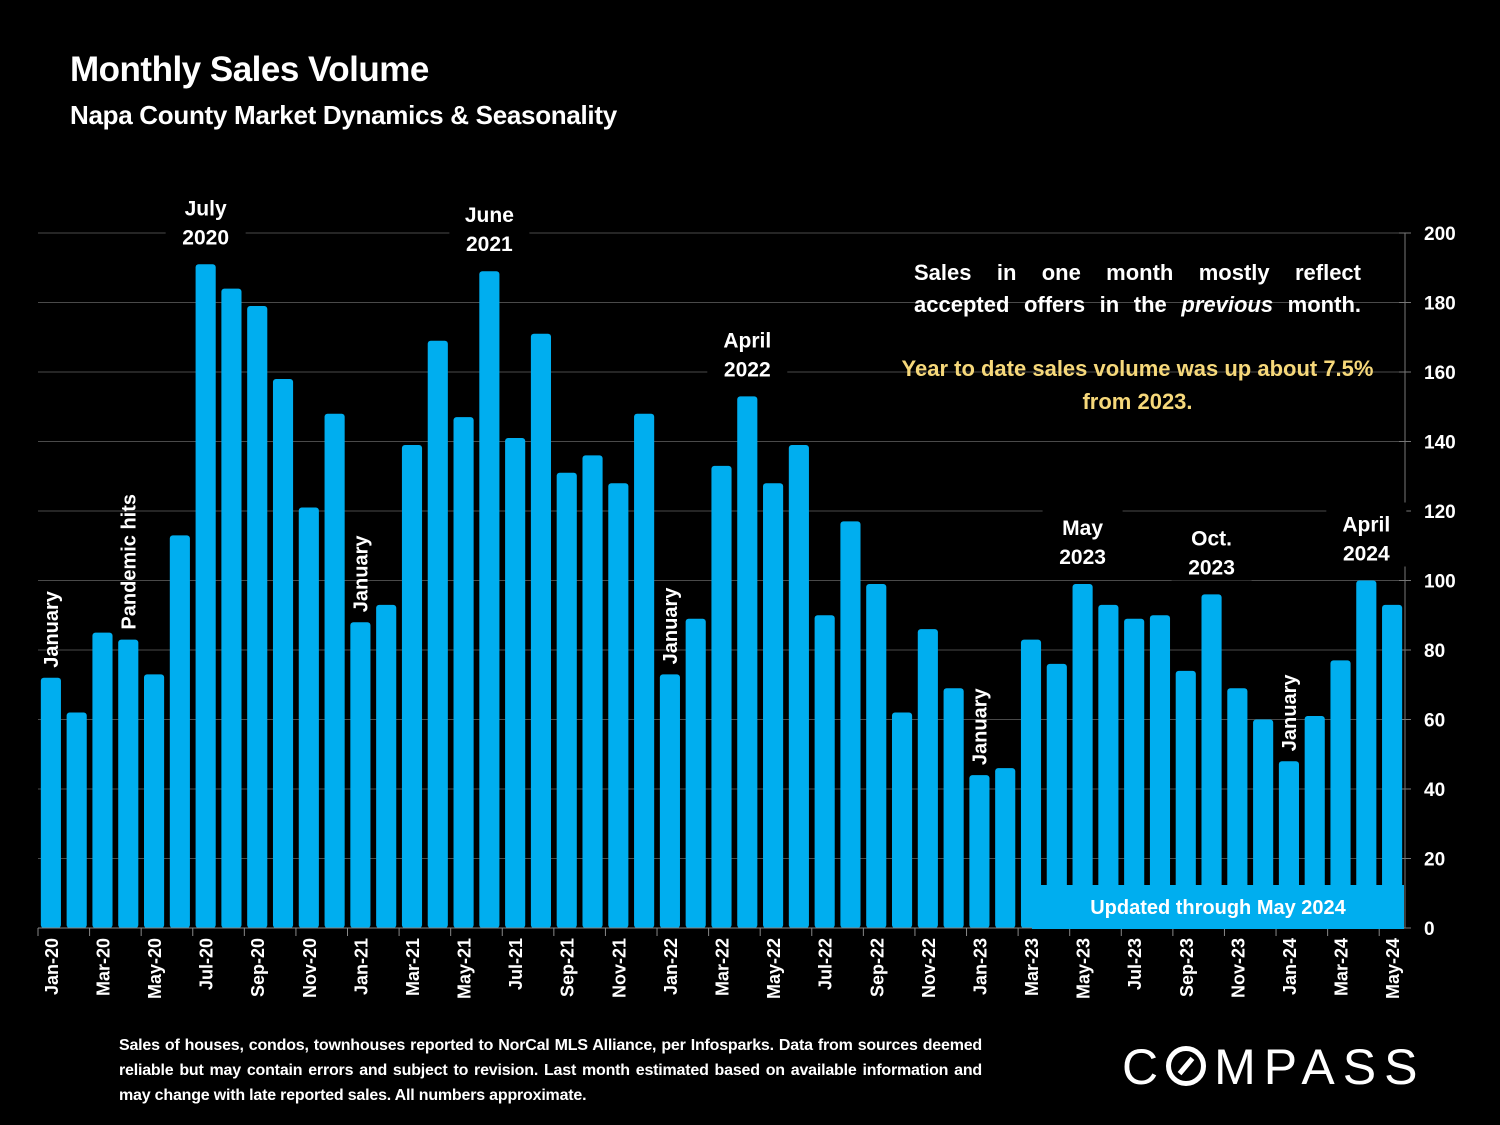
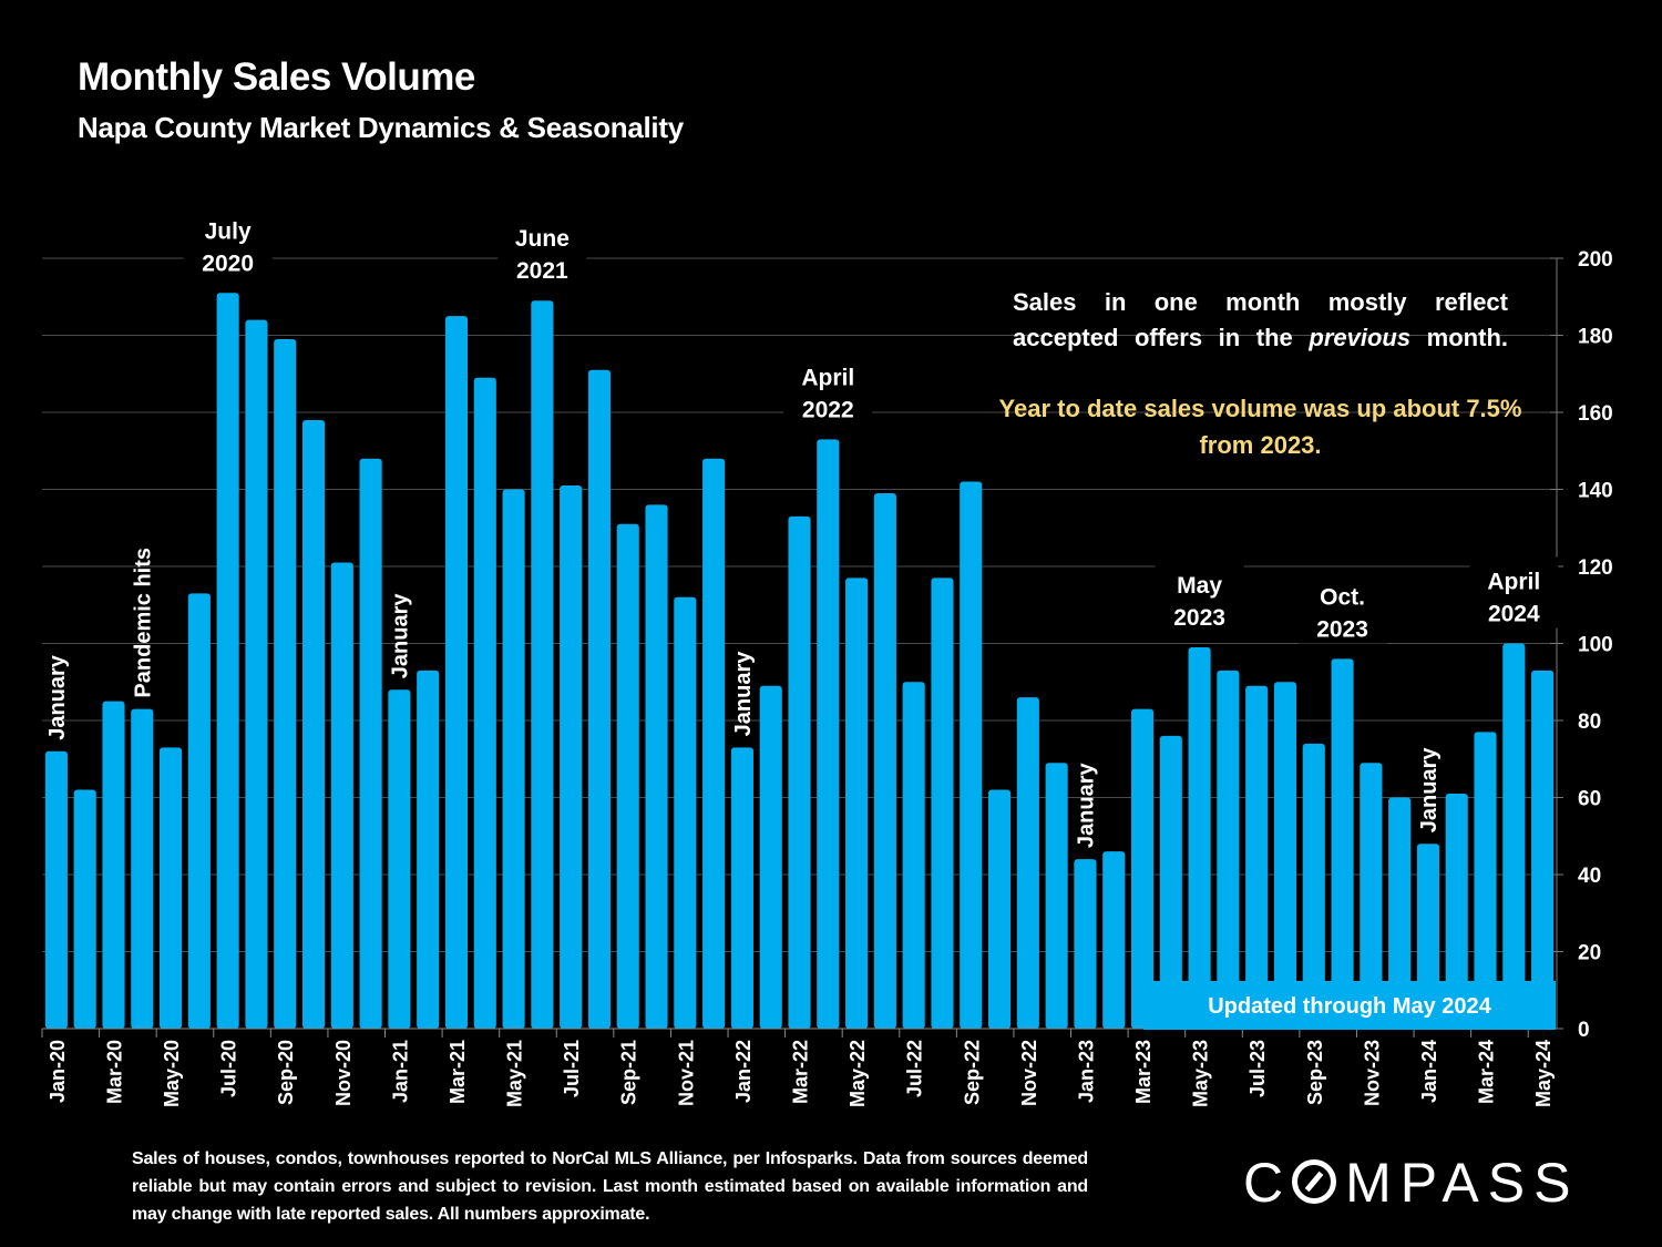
Mar-21: 139 -> 185
May-21: 147 -> 140
Nov-21: 128 -> 112
May-22: 128 -> 117
Sep-22: 99 -> 142
